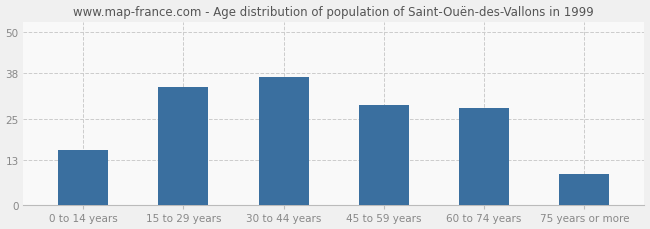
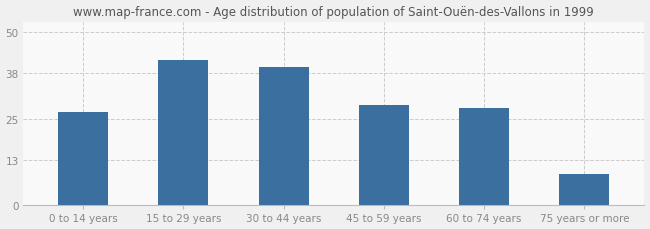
0 to 14 years: 16 -> 27
15 to 29 years: 34 -> 42
30 to 44 years: 37 -> 40
